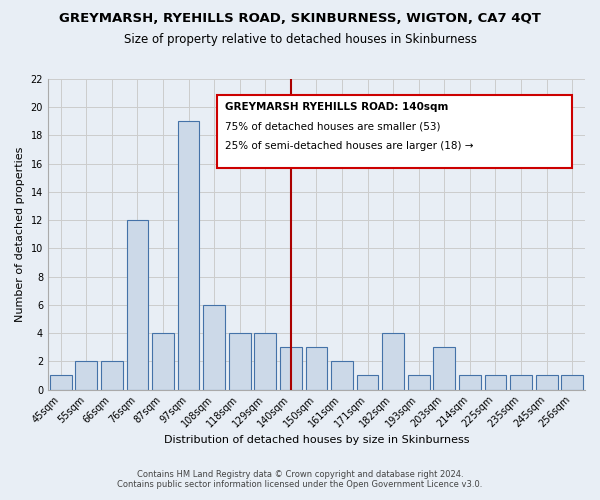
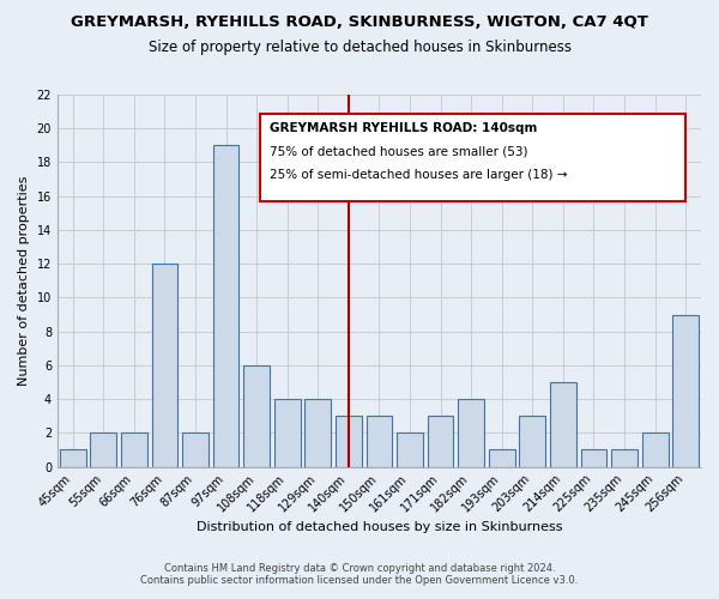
87sqm: 4 -> 2
171sqm: 1 -> 3
214sqm: 1 -> 5
245sqm: 1 -> 2
256sqm: 1 -> 9
